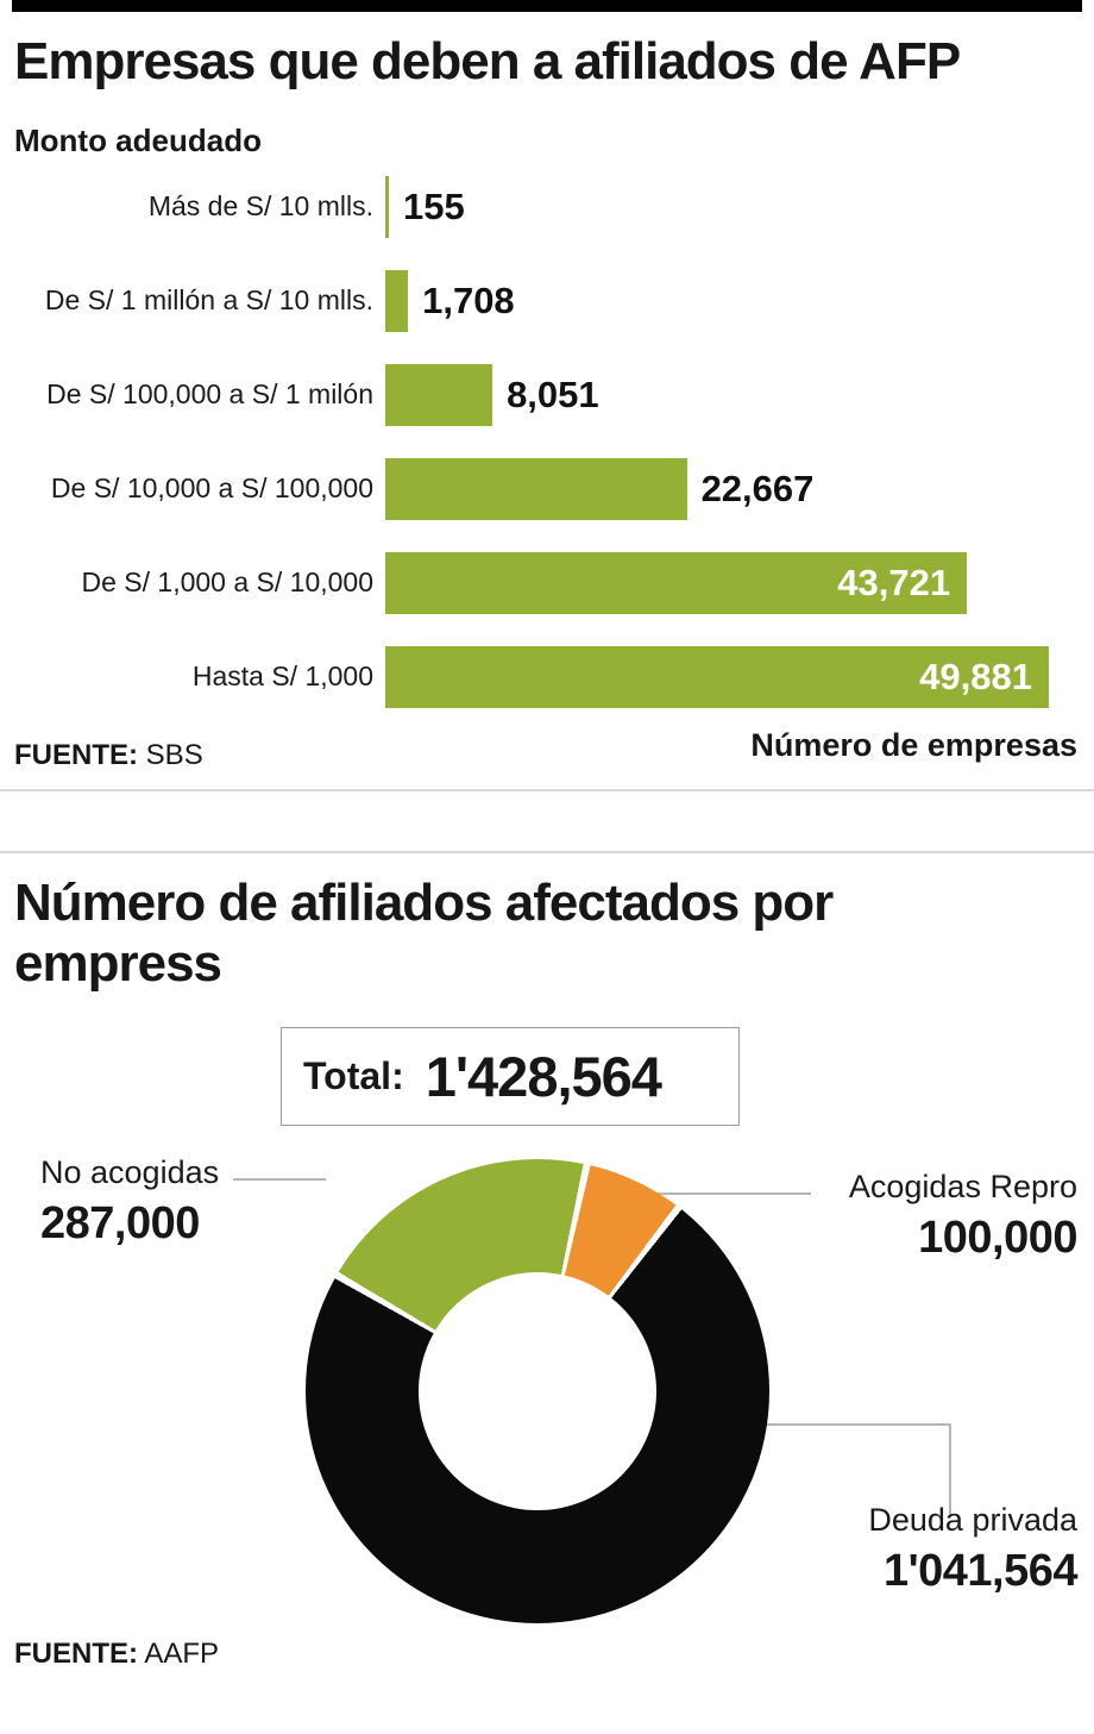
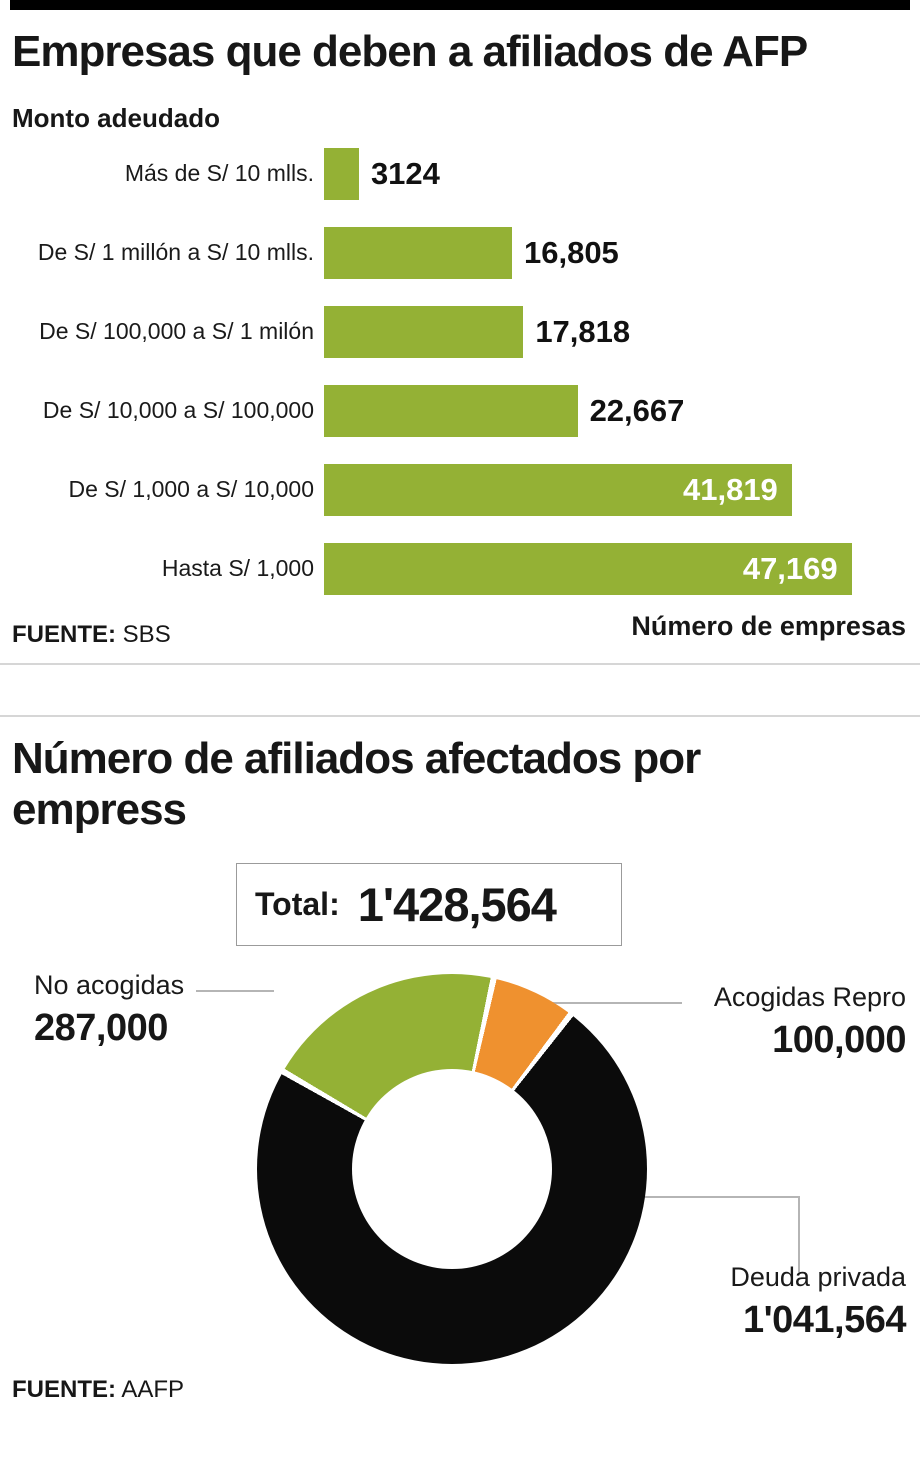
Empresas que deben a afiliados de AFP/Más de S/ 10 mlls.: 155 -> 3124
Empresas que deben a afiliados de AFP/De S/ 1 millón a S/ 10 mlls.: 1,708 -> 16,805
Empresas que deben a afiliados de AFP/De S/ 100,000 a S/ 1 milón: 8,051 -> 17,818
Empresas que deben a afiliados de AFP/De S/ 1,000 a S/ 10,000: 43,721 -> 41,819
Empresas que deben a afiliados de AFP/Hasta S/ 1,000: 49,881 -> 47,169
